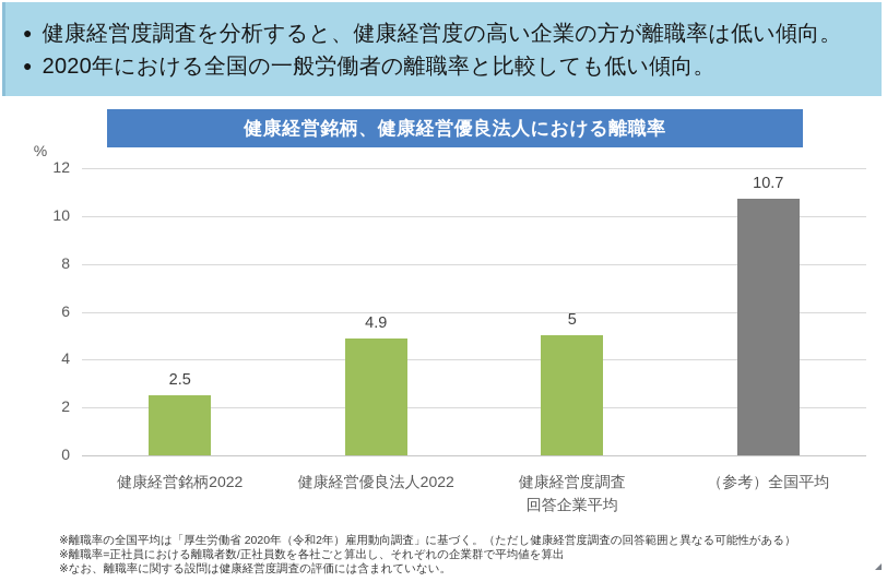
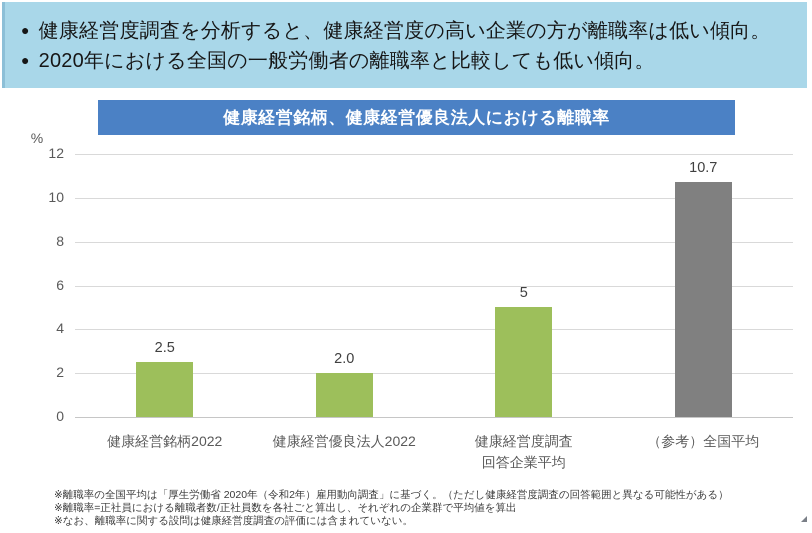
健康経営優良法人2022: 4.9 -> 2.0
